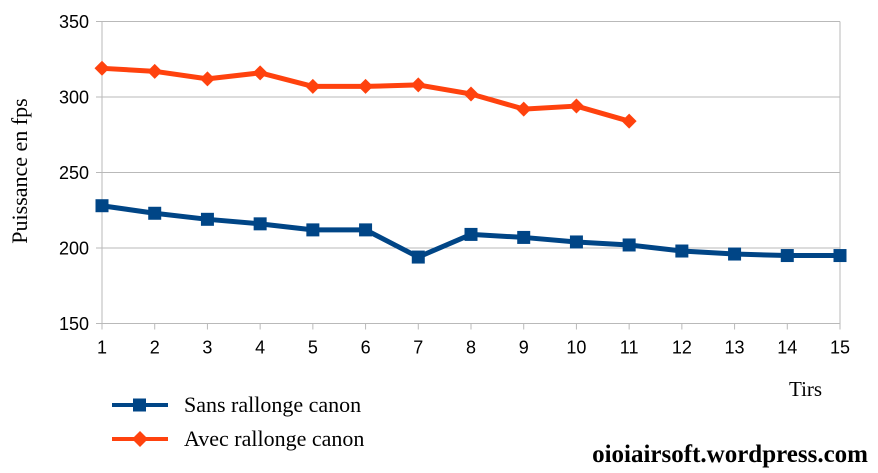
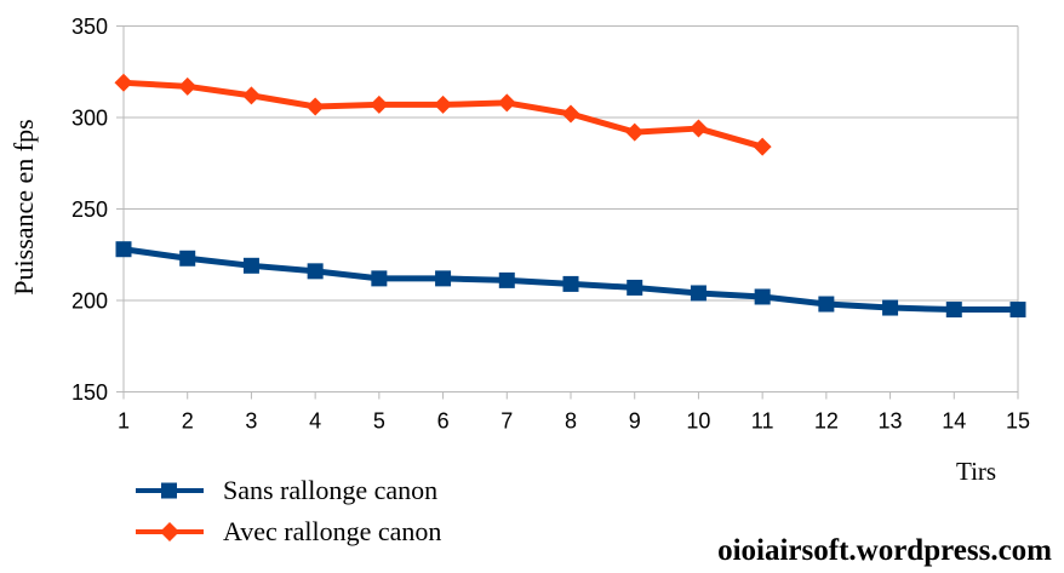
Avec rallonge canon/4: 316 -> 306
Sans rallonge canon/7: 194 -> 211
